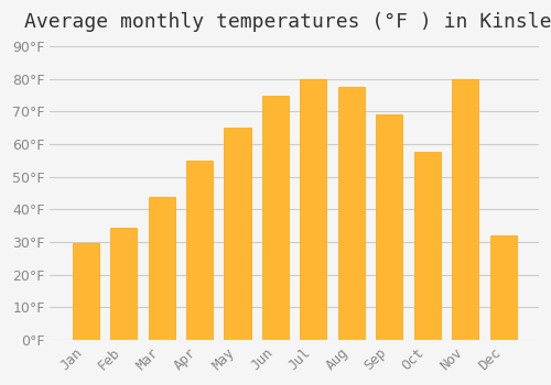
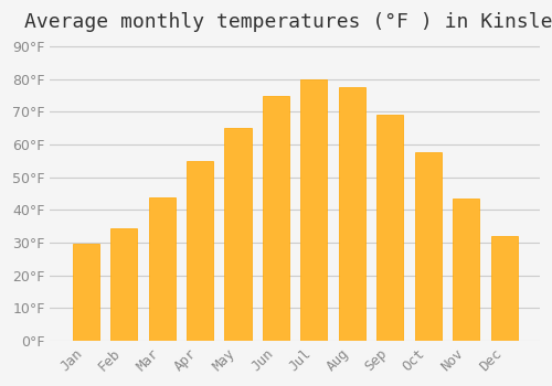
Nov: 80.0°F -> 43.5°F
